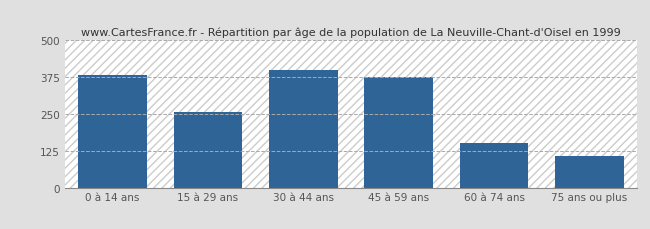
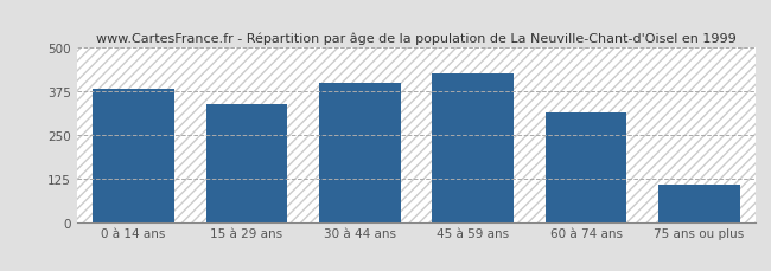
15 à 29 ans: 258 -> 340
45 à 59 ans: 376 -> 425
60 à 74 ans: 152 -> 315
